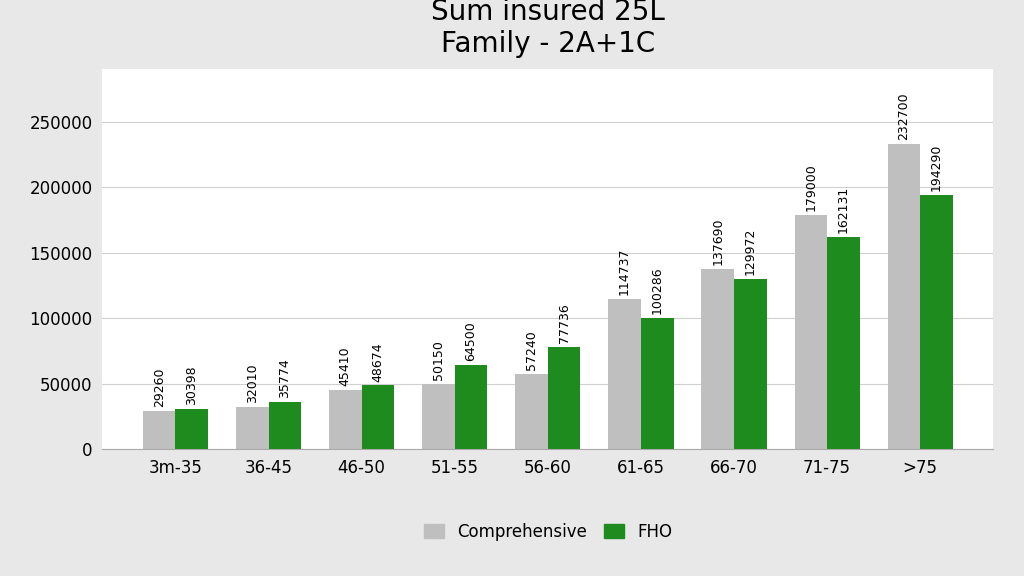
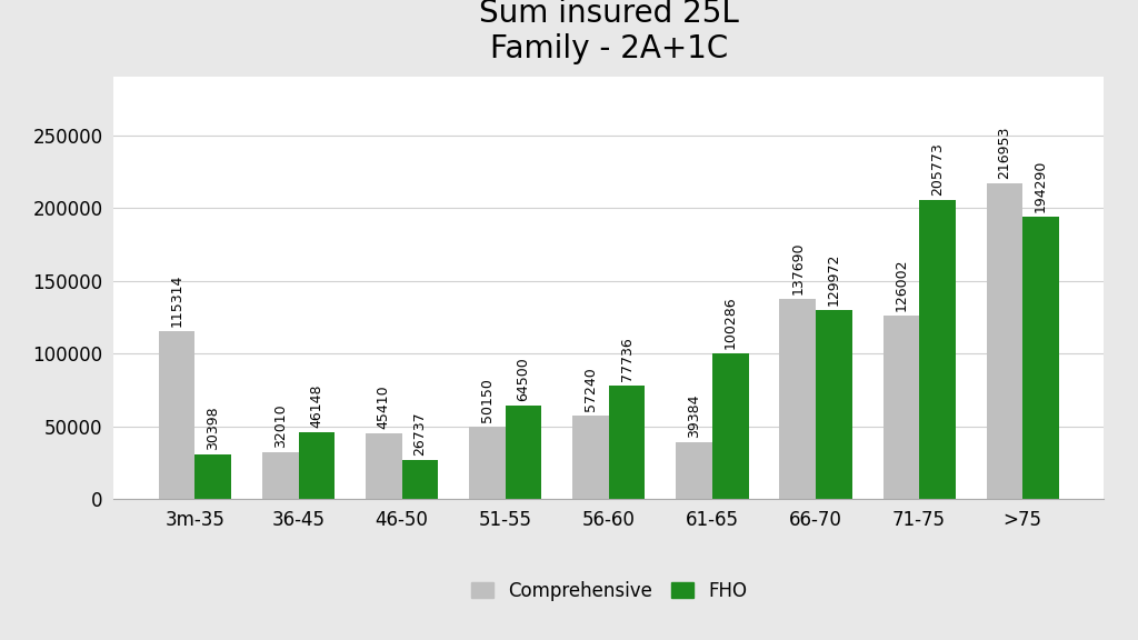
Comprehensive/3m-35: 29260 -> 115314
FHO/36-45: 35774 -> 46148
FHO/46-50: 48674 -> 26737
Comprehensive/61-65: 114737 -> 39384
Comprehensive/71-75: 179000 -> 126002
FHO/71-75: 162131 -> 205773
Comprehensive/>75: 232700 -> 216953
